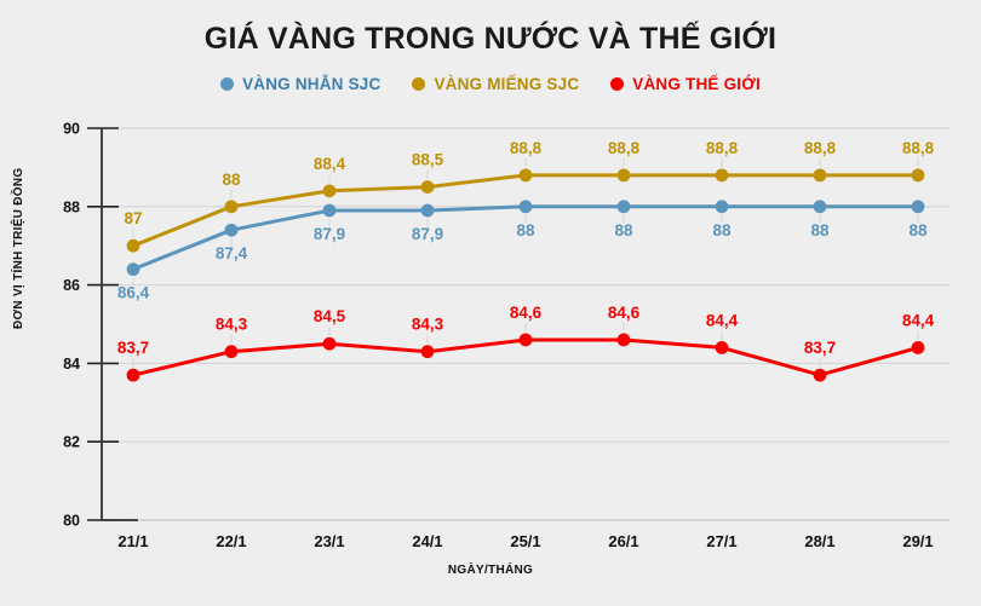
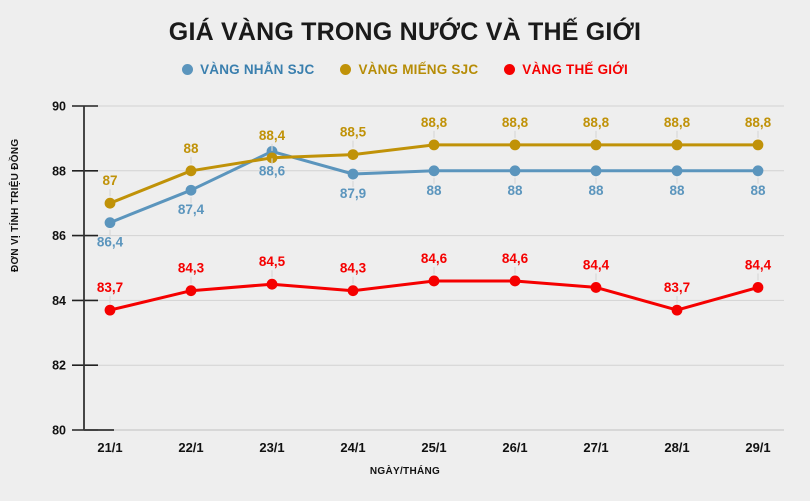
VÀNG NHẪN SJC/23/1: 87,9 -> 88,6
